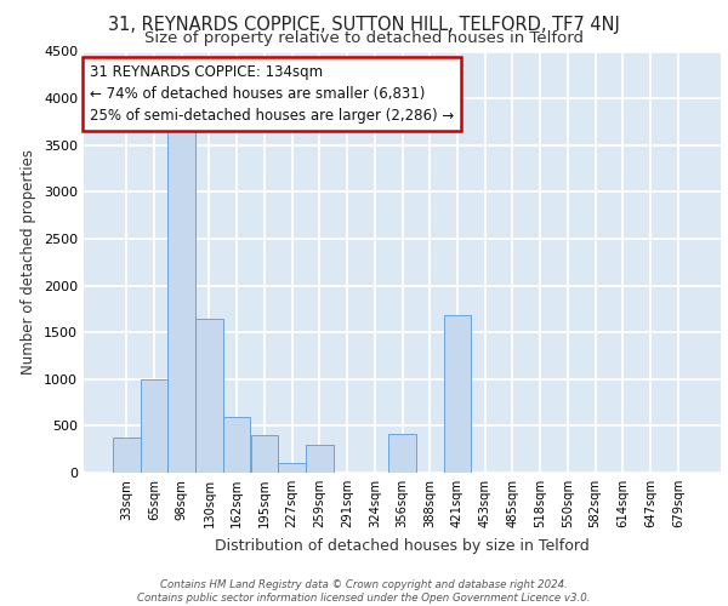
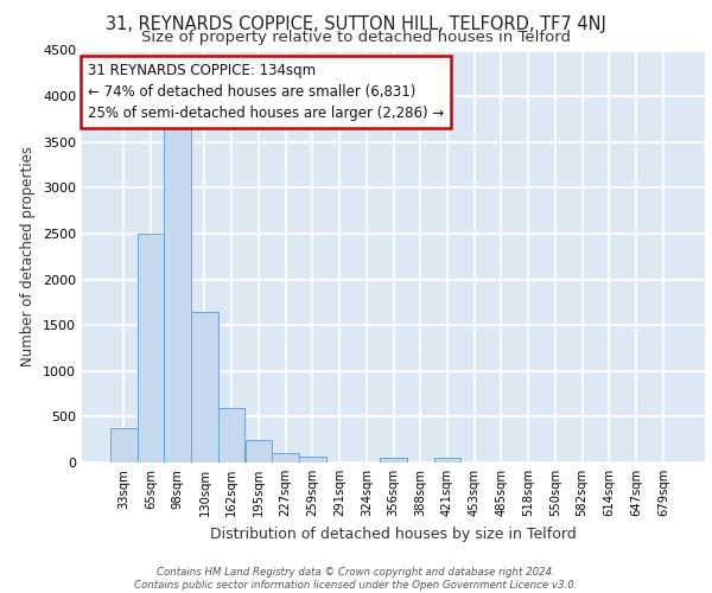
65sqm: 1000 -> 2500
195sqm: 400 -> 240
259sqm: 300 -> 60
356sqm: 420 -> 60
421sqm: 1680 -> 60
